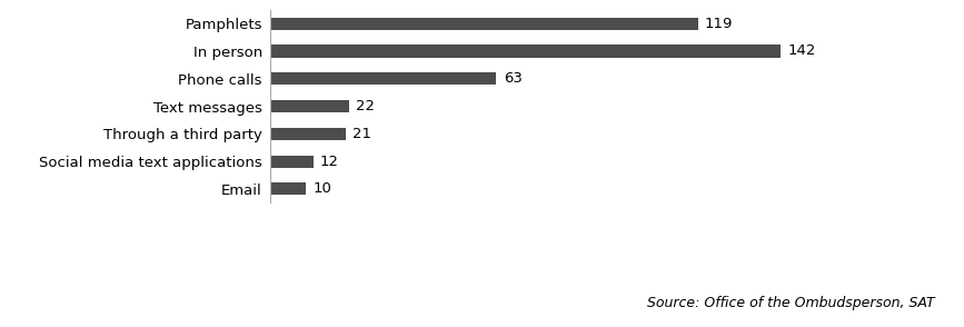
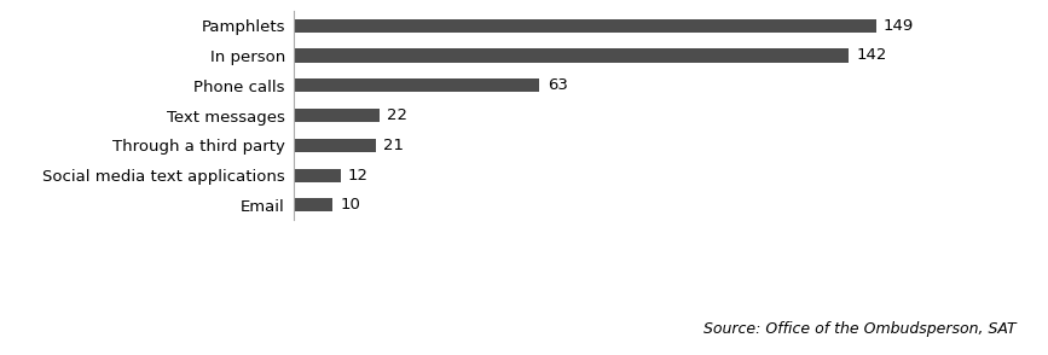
Pamphlets: 119 -> 149
